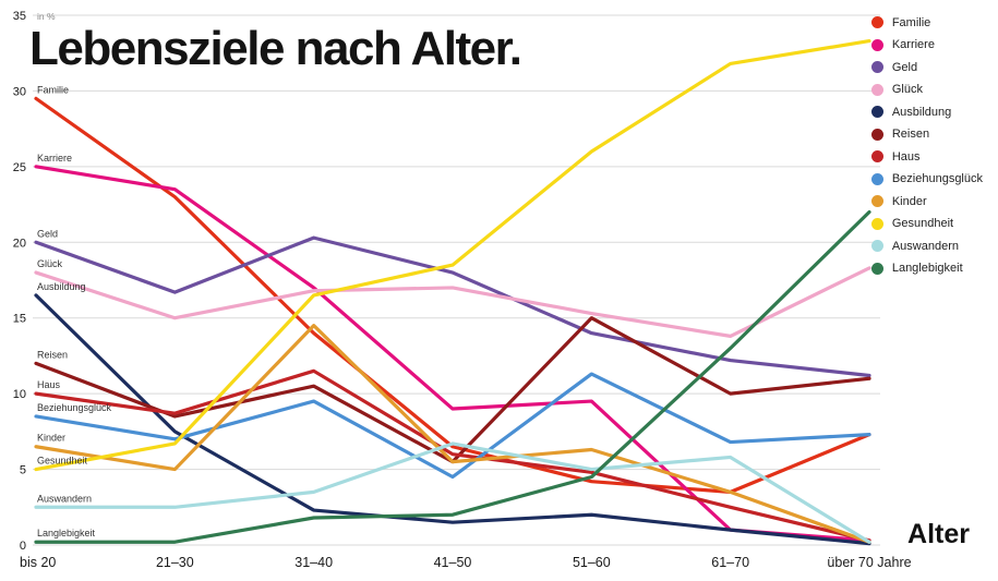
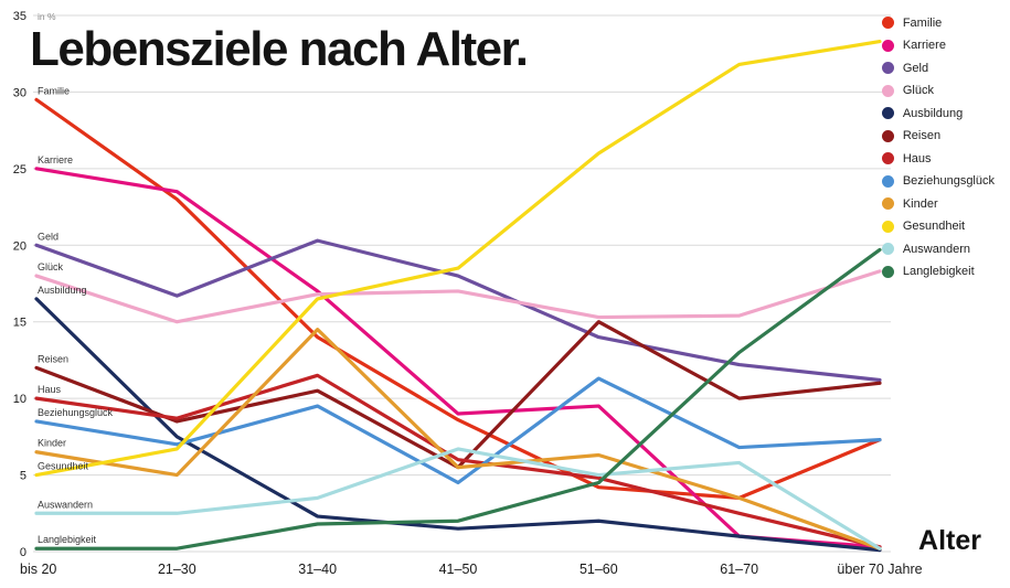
Familie/41–50: 6.5 -> 8.6
Glück/61–70: 13.8 -> 15.4
Langlebigkeit/über 70 Jahre: 22.0 -> 19.7
